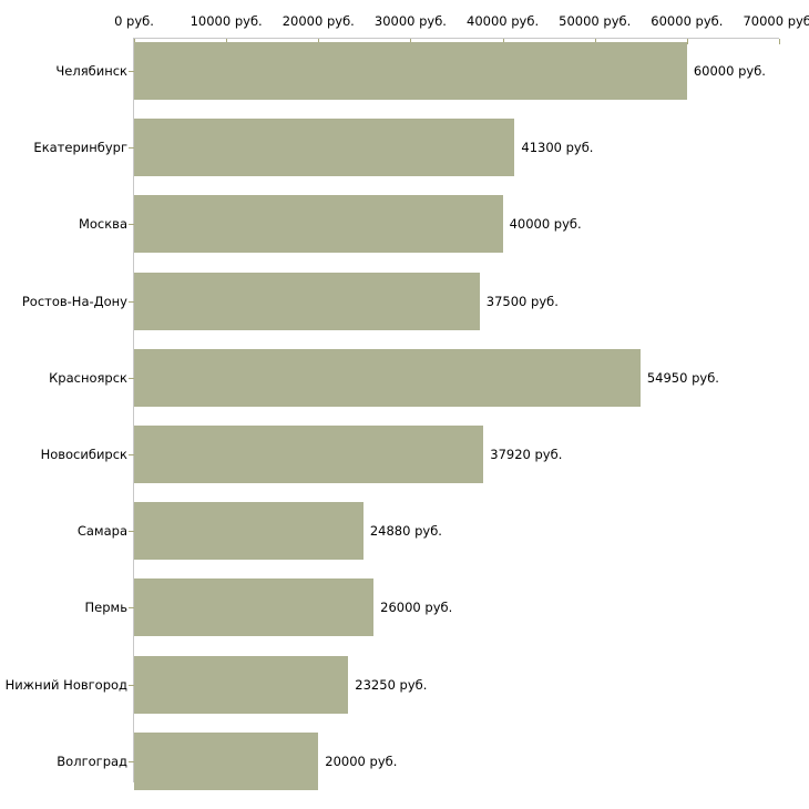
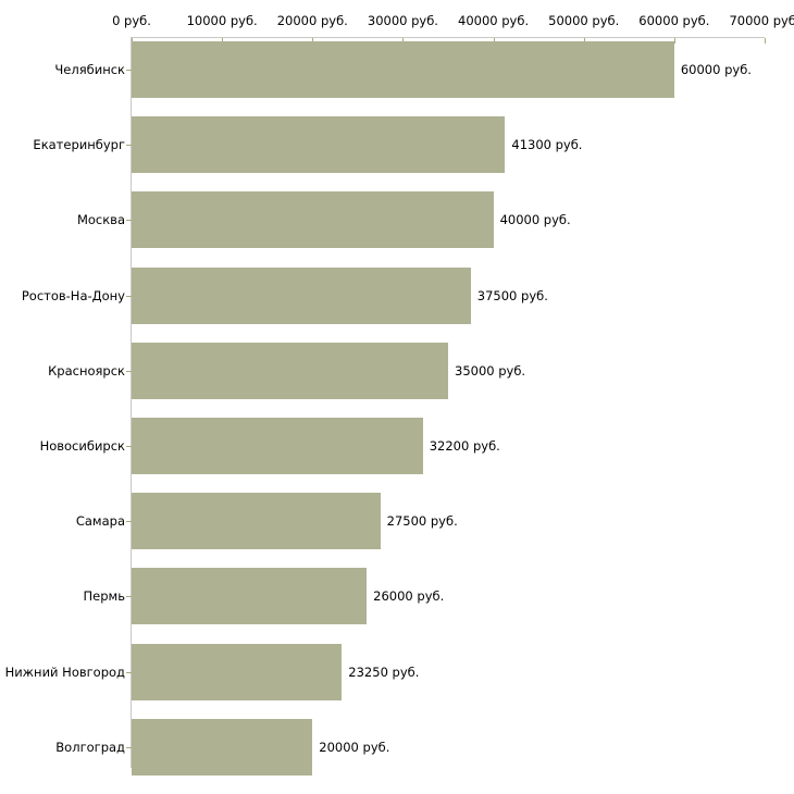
Красноярск: 54950 -> 35000
Новосибирск: 37920 -> 32200
Самара: 24880 -> 27500
